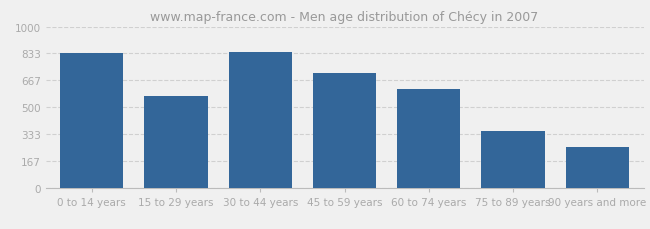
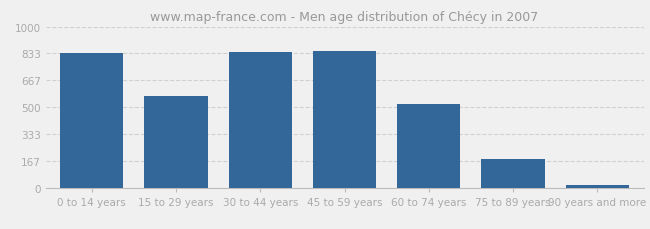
45 to 59 years: 710 -> 850
60 to 74 years: 610 -> 520
75 to 89 years: 350 -> 180
90 years and more: 250 -> 10
